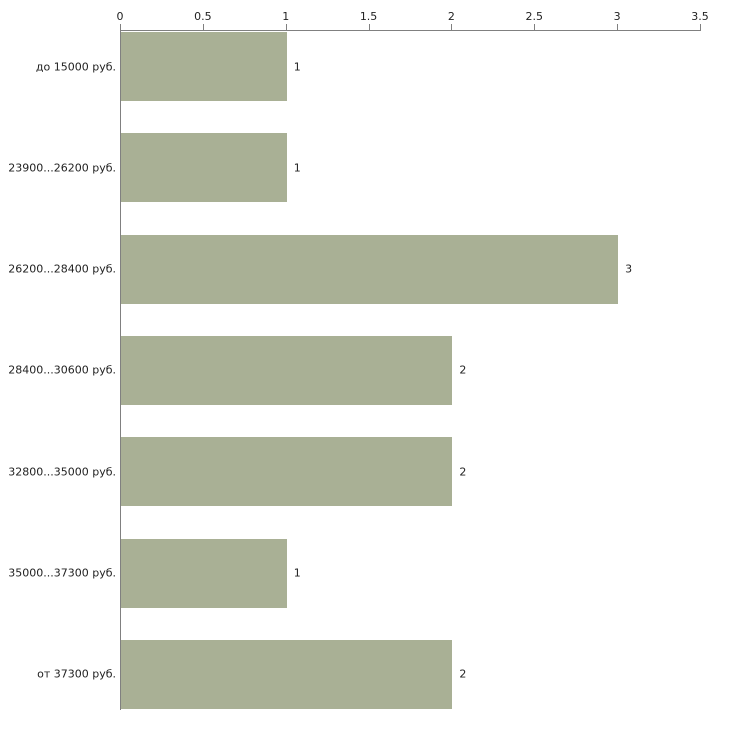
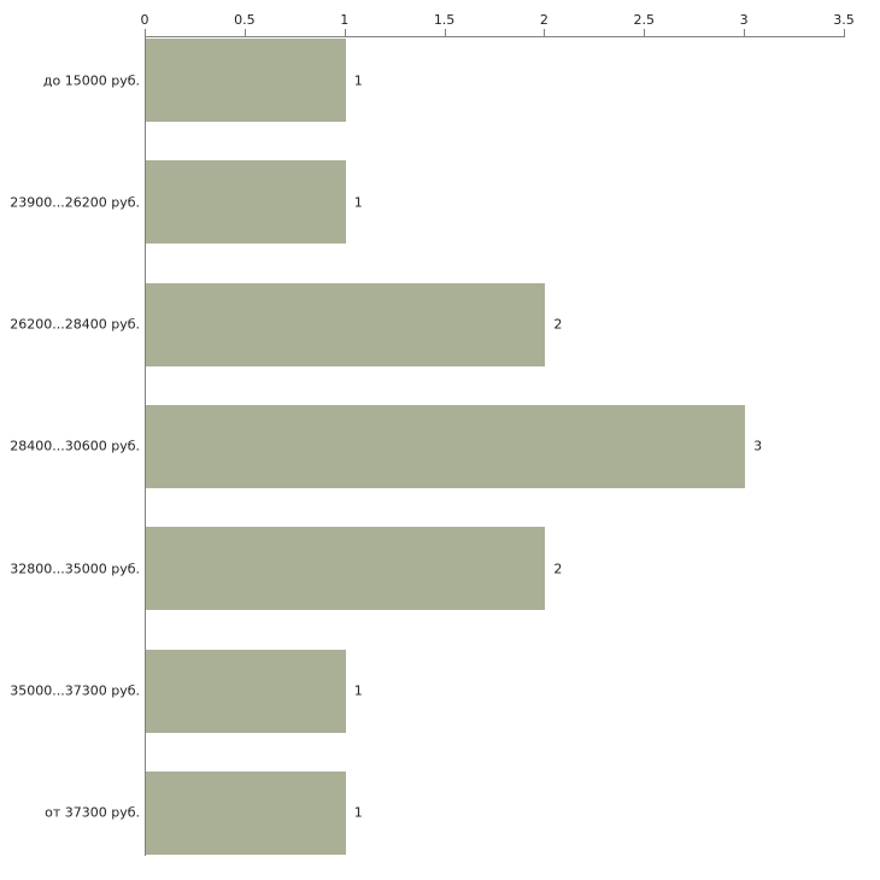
26200...28400 руб.: 3 -> 2
28400...30600 руб.: 2 -> 3
от 37300 руб.: 2 -> 1
